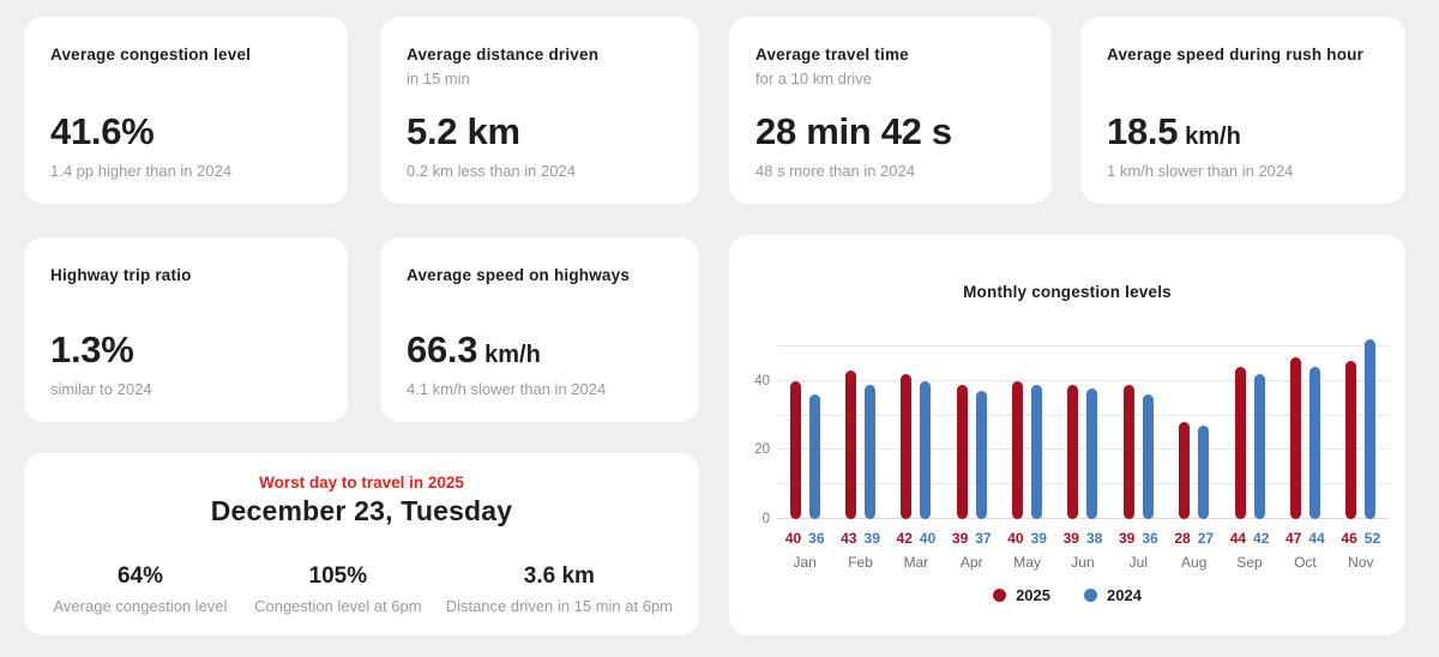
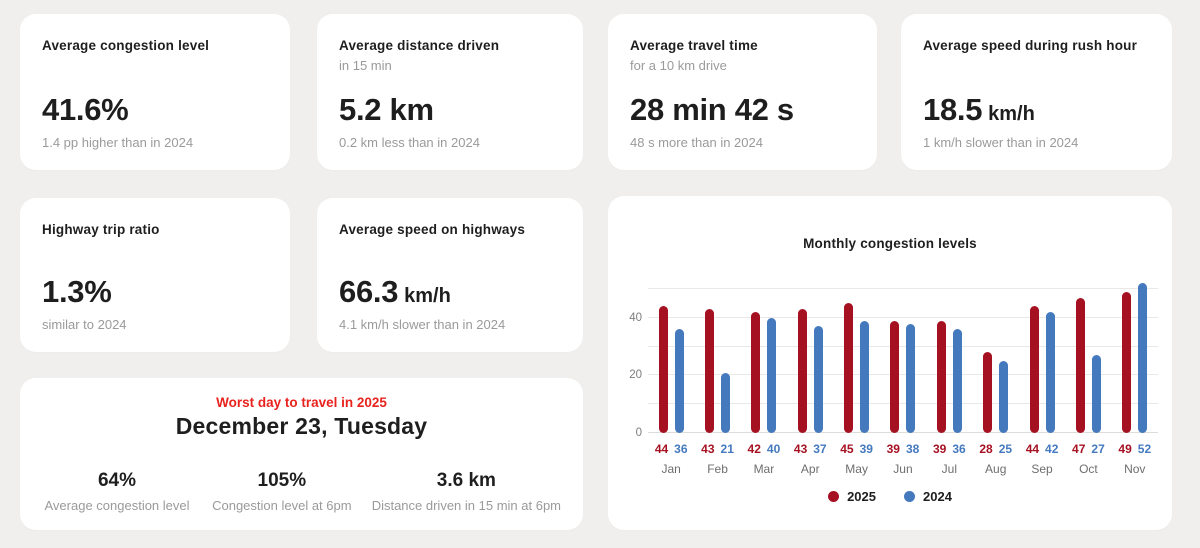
2025/Jan: 40 -> 44
2024/Feb: 39 -> 21
2025/Apr: 39 -> 43
2025/May: 40 -> 45
2024/Aug: 27 -> 25
2024/Oct: 44 -> 27
2025/Nov: 46 -> 49
